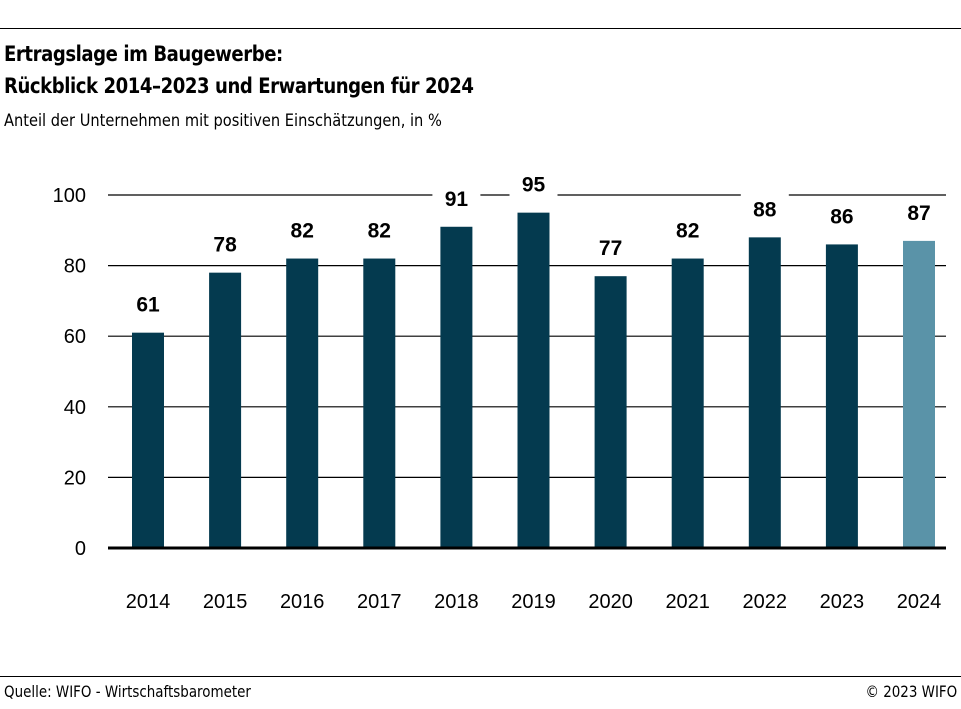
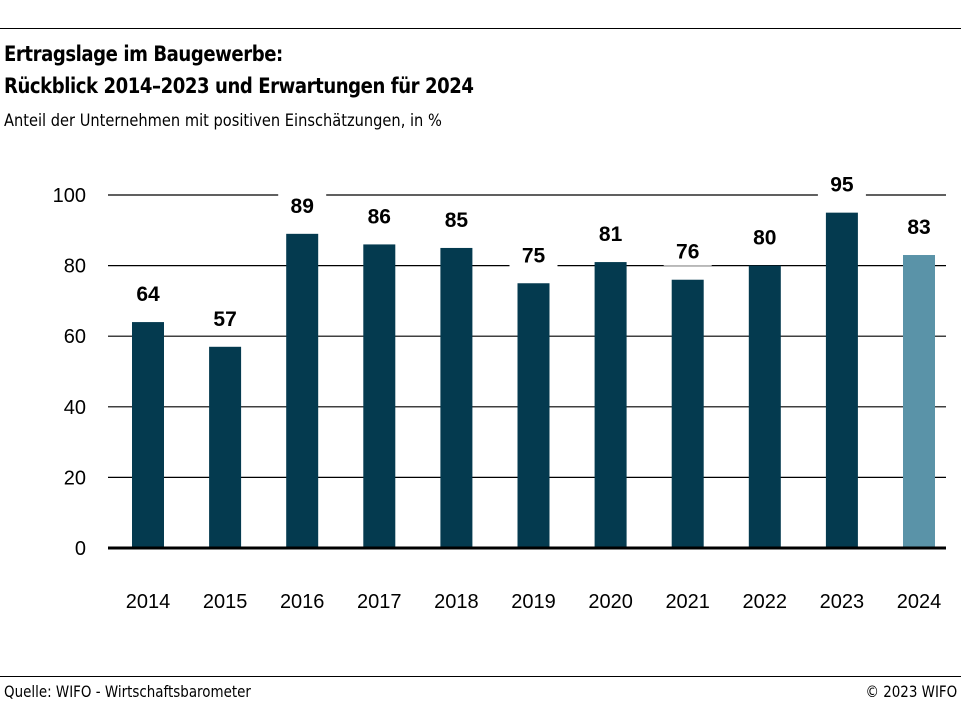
2014: 61 -> 64
2015: 78 -> 57
2016: 82 -> 89
2017: 82 -> 86
2018: 91 -> 85
2019: 95 -> 75
2020: 77 -> 81
2021: 82 -> 76
2022: 88 -> 80
2023: 86 -> 95
2024: 87 -> 83
